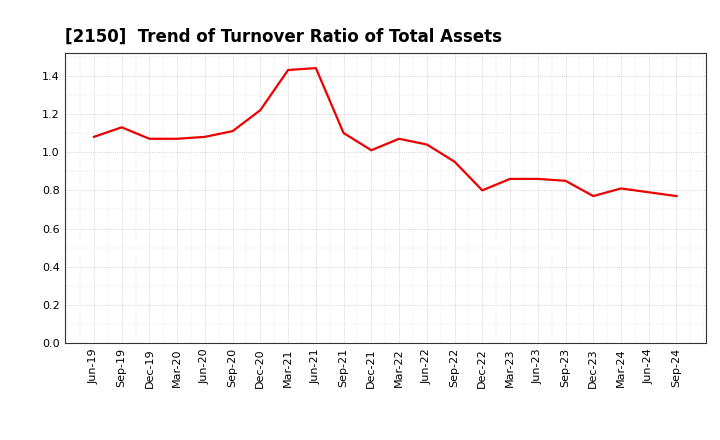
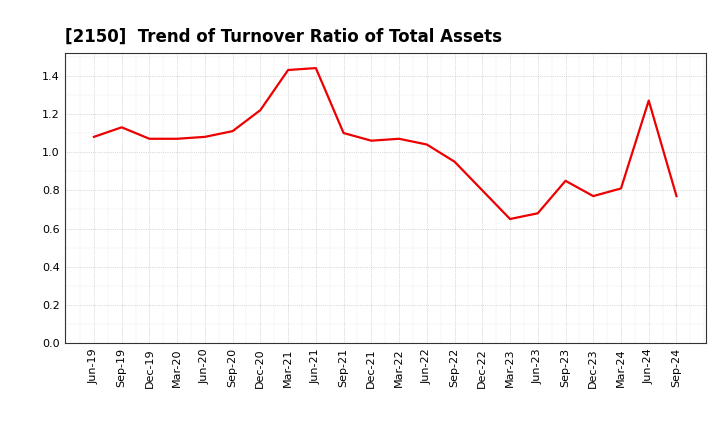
Dec-21: 1.01 -> 1.06
Mar-23: 0.86 -> 0.65
Jun-23: 0.86 -> 0.68
Jun-24: 0.79 -> 1.27
